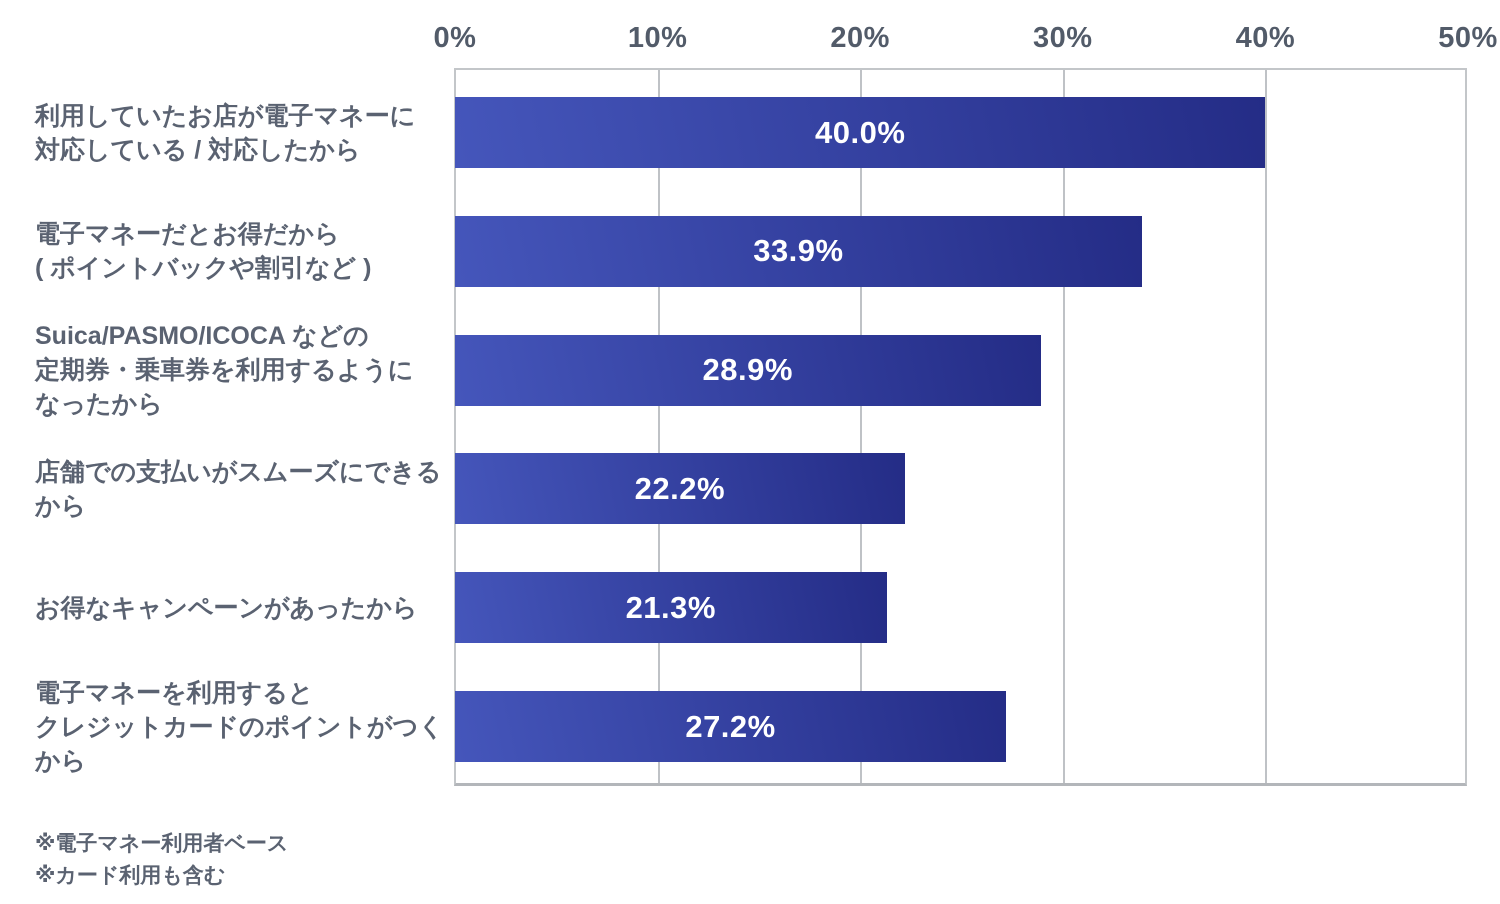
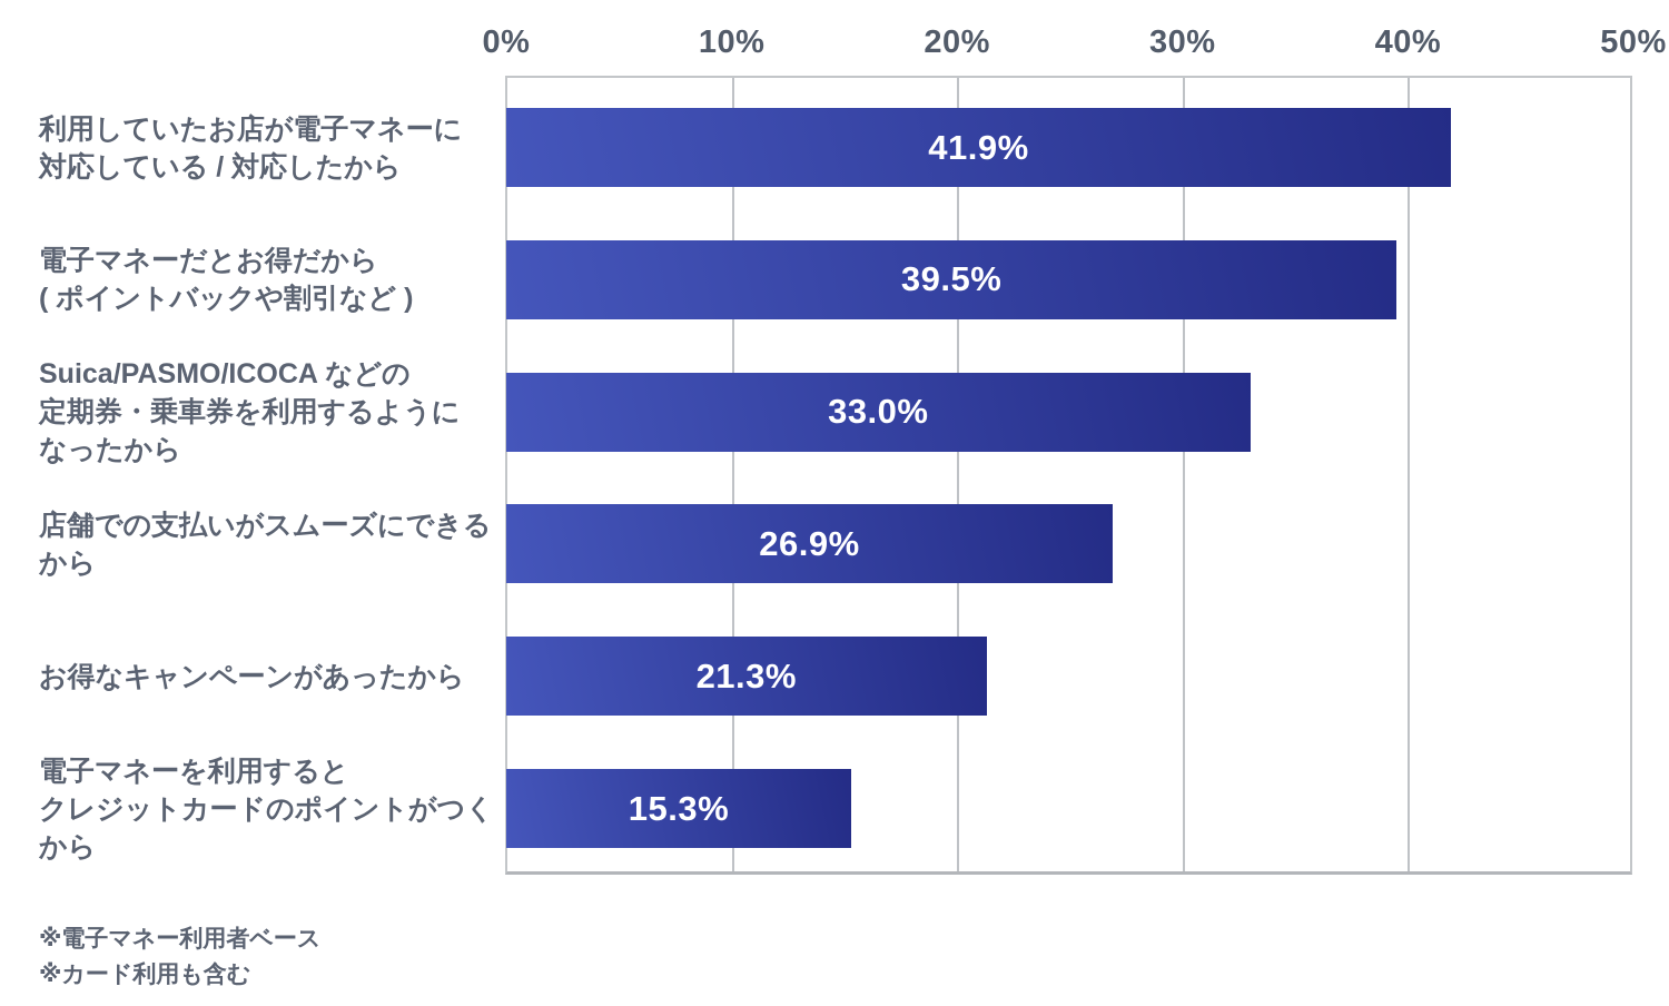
利用していたお店が電子マネーに 対応している / 対応したから: 40.0% -> 41.9%
電子マネーだとお得だから ( ポイントバックや割引など ): 33.9% -> 39.5%
Suica/PASMO/ICOCA などの 定期券・乗車券を利用するように なったから: 28.9% -> 33.0%
店舗での支払いがスムーズにできる から: 22.2% -> 26.9%
電子マネーを利用すると クレジットカードのポイントがつくから: 27.2% -> 15.3%
